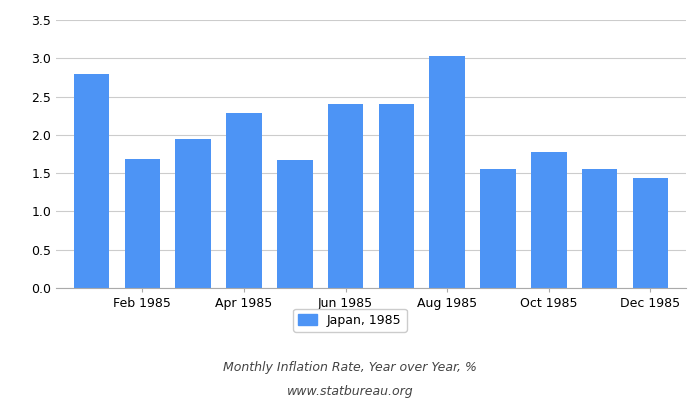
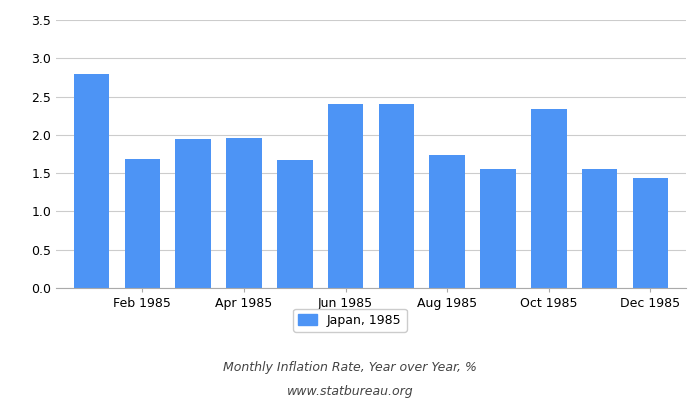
Apr 1985: 2.28 -> 1.96
Aug 1985: 3.03 -> 1.74
Oct 1985: 1.78 -> 2.34
